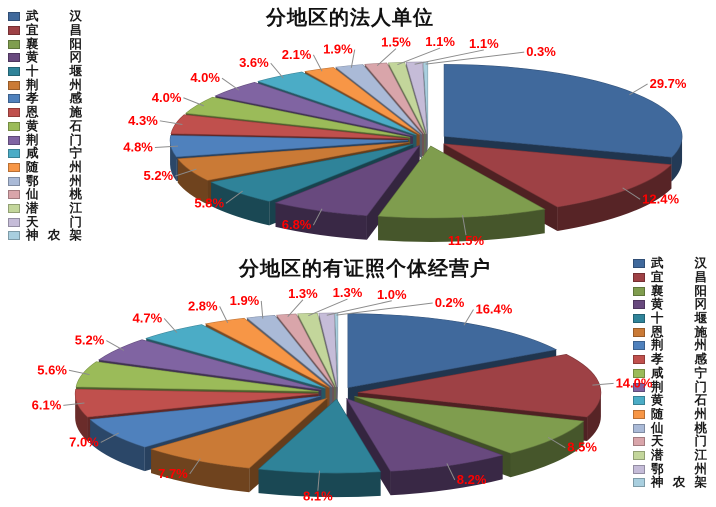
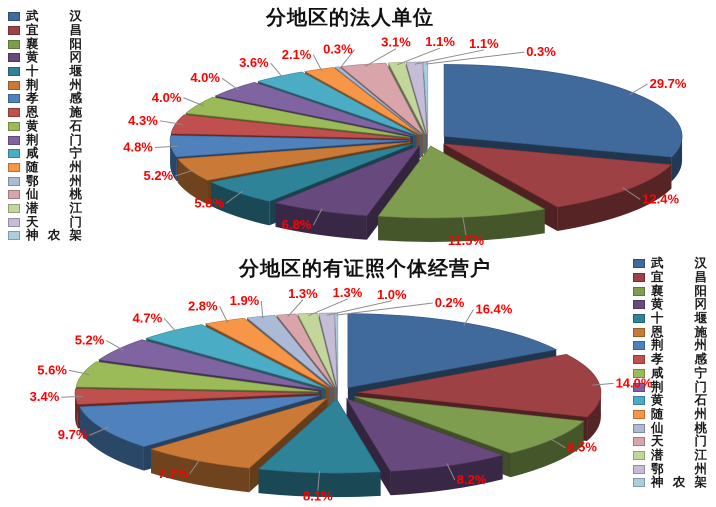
分地区的法人单位/鄂州: 1.9% -> 0.3%
分地区的法人单位/仙桃: 1.5% -> 3.1%
分地区的有证照个体经营户/荆州: 7.0% -> 9.7%
分地区的有证照个体经营户/孝感: 6.1% -> 3.4%
